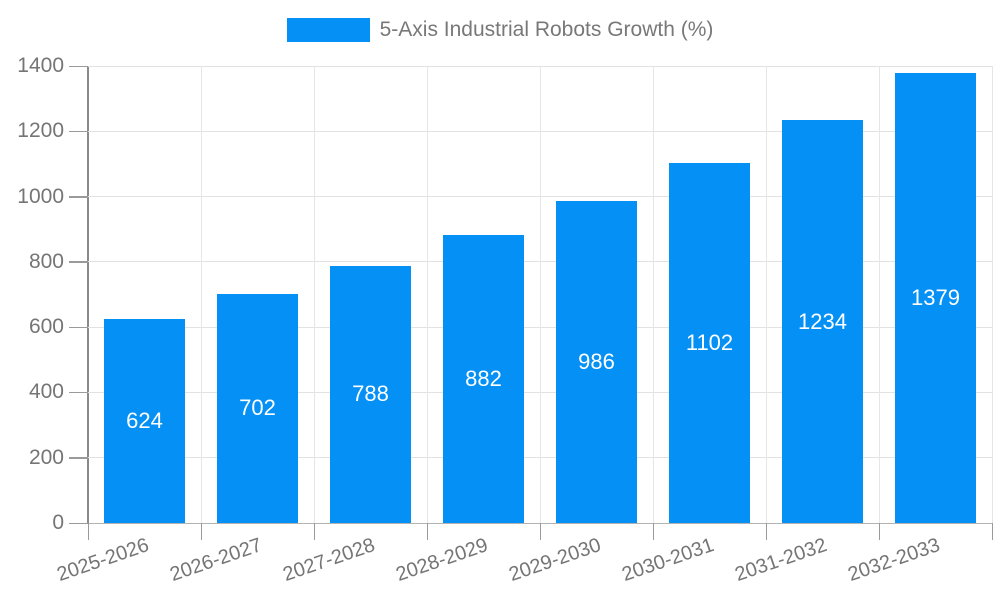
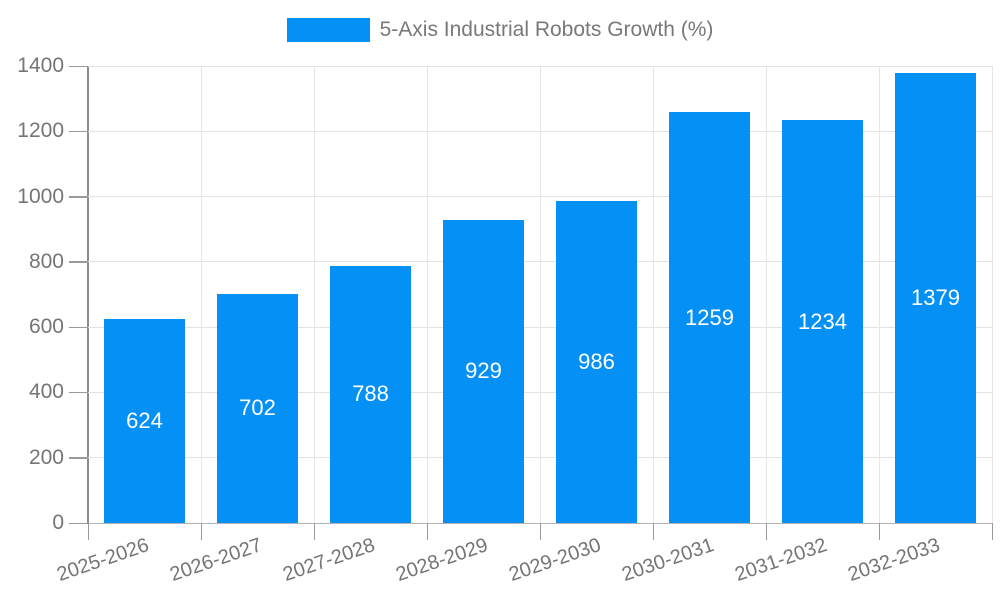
2028-2029: 882 -> 929
2030-2031: 1102 -> 1259
